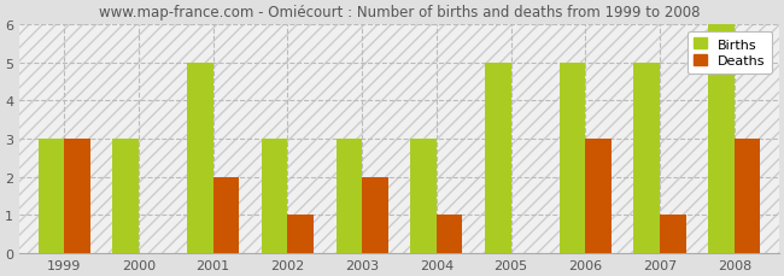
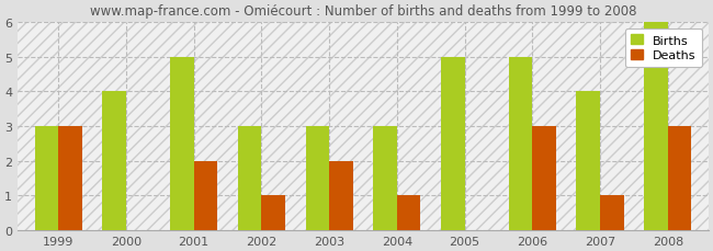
Births/2000: 3 -> 4
Births/2007: 5 -> 4
